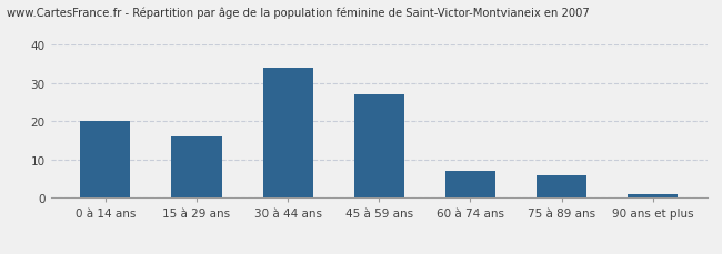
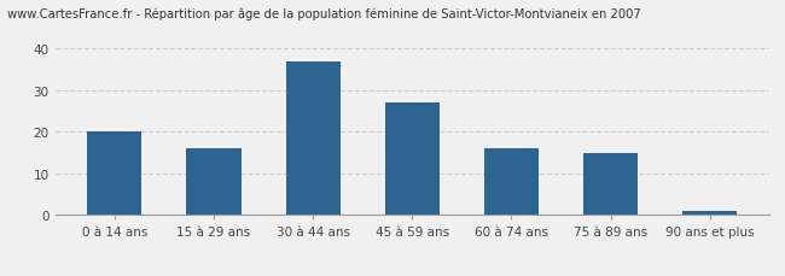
30 à 44 ans: 34 -> 37
60 à 74 ans: 7 -> 16
75 à 89 ans: 6 -> 15
